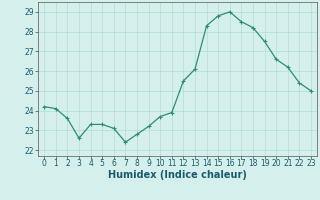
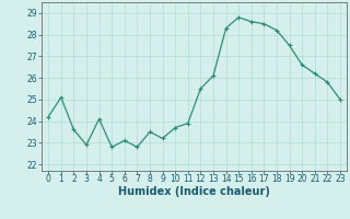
1: 24.1 -> 25.1
3: 22.6 -> 22.9
4: 23.3 -> 24.1
5: 23.3 -> 22.8
7: 22.4 -> 22.8
8: 22.8 -> 23.5
16: 29.0 -> 28.6
22: 25.4 -> 25.8
